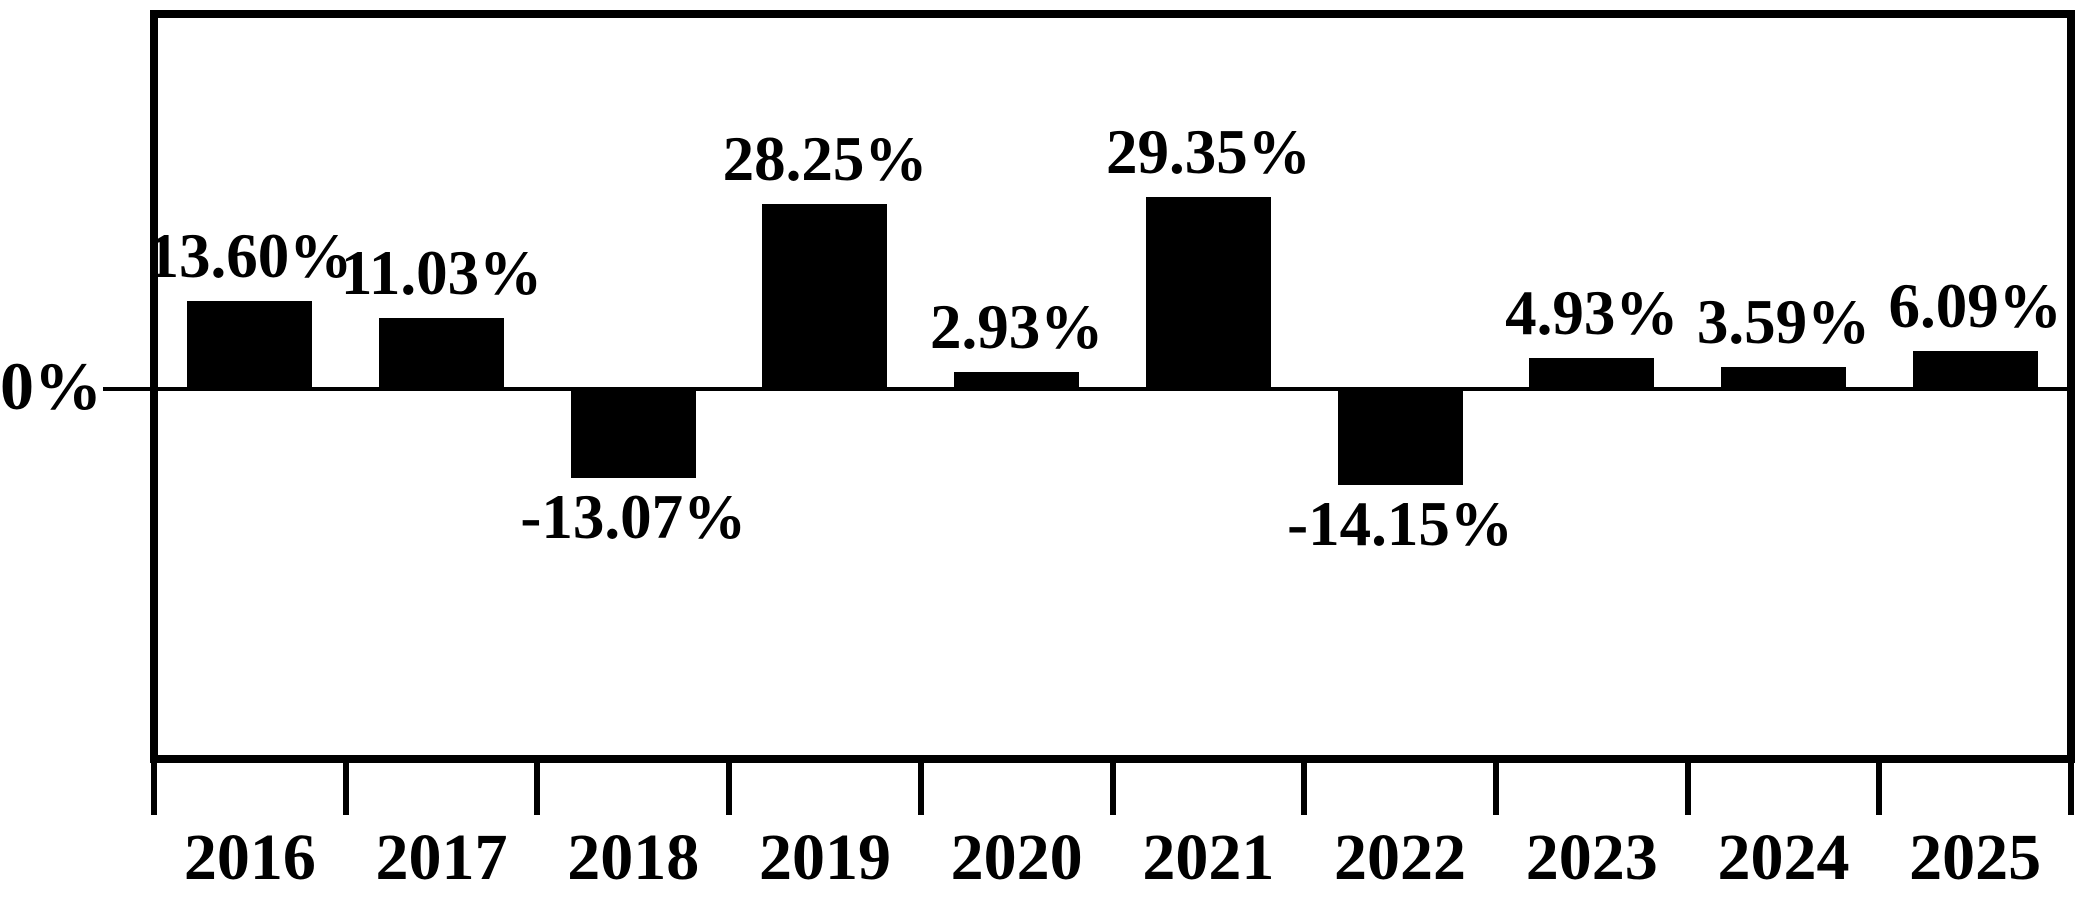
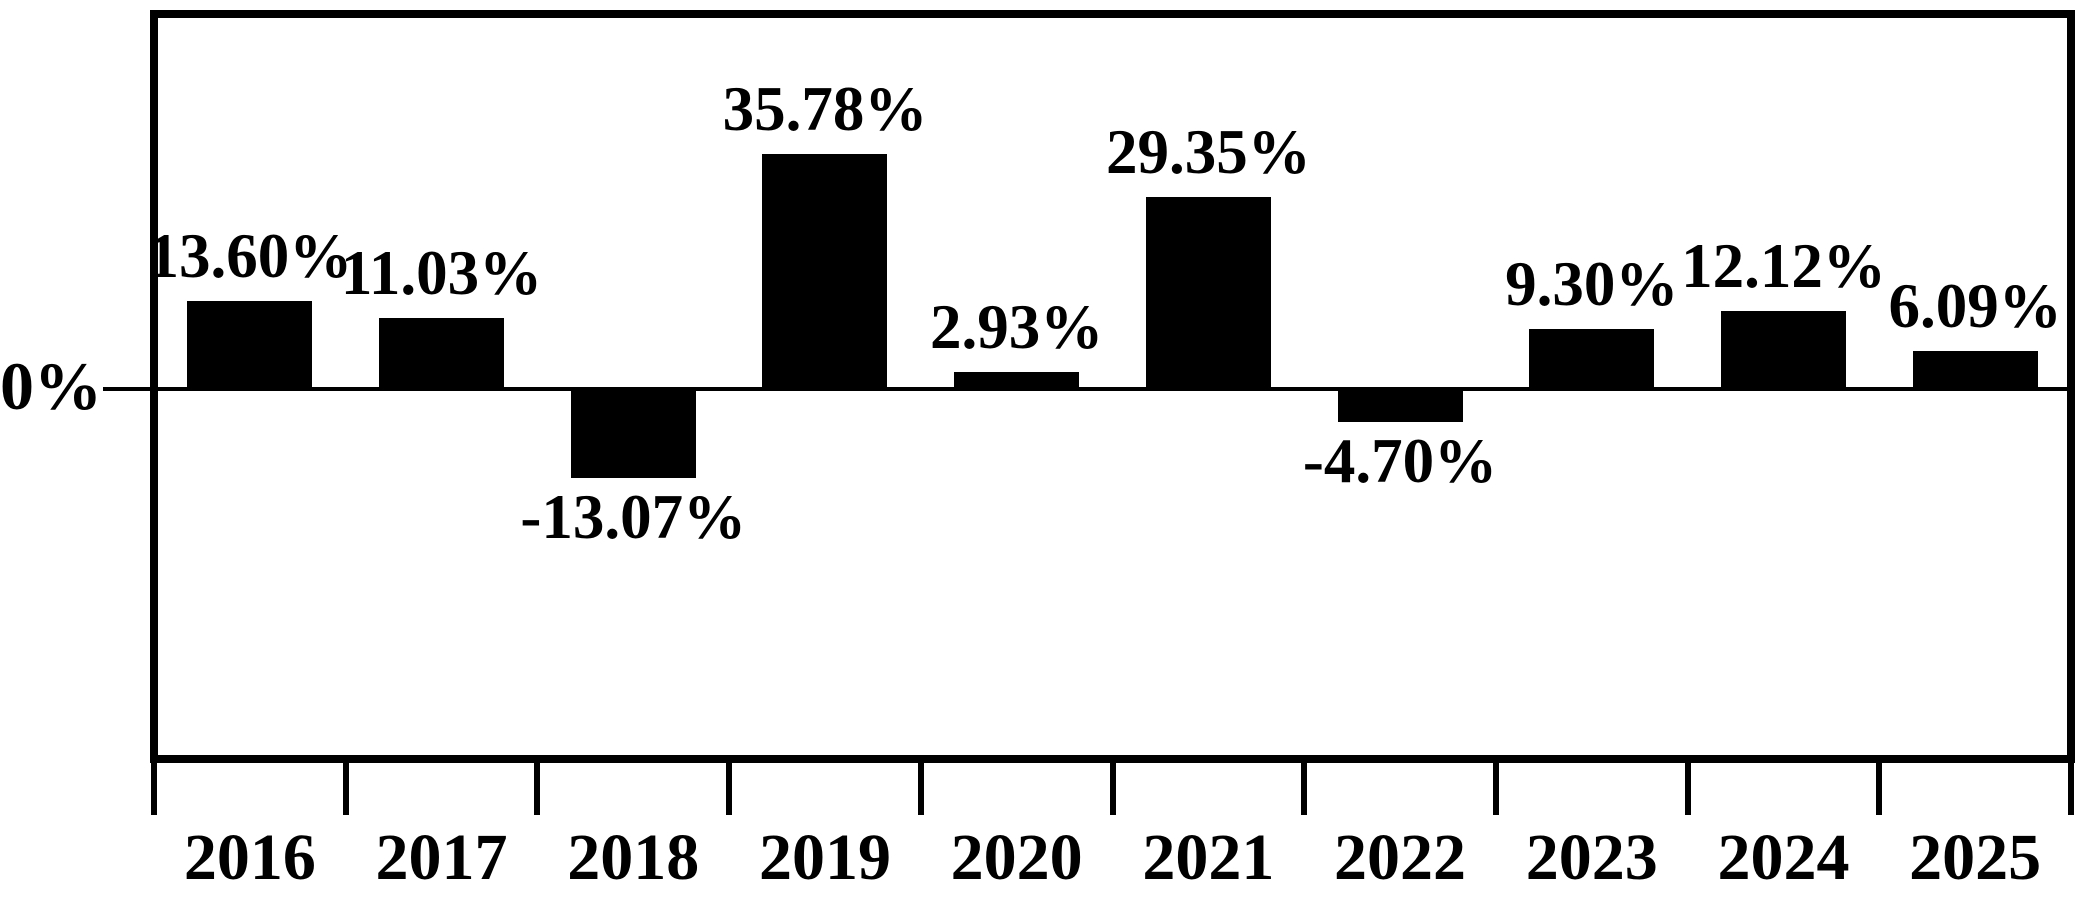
2019: 28.25% -> 35.78%
2022: -14.15% -> -4.70%
2023: 4.93% -> 9.30%
2024: 3.59% -> 12.12%
